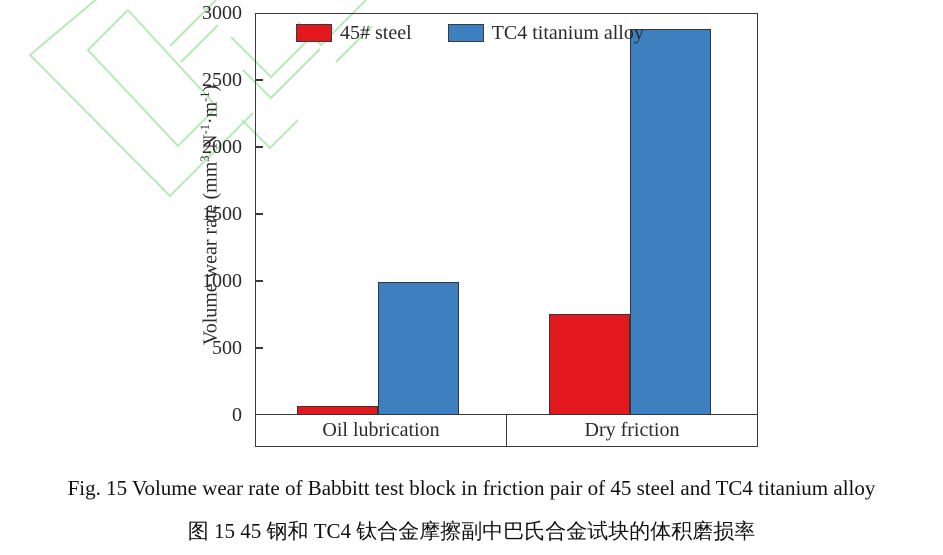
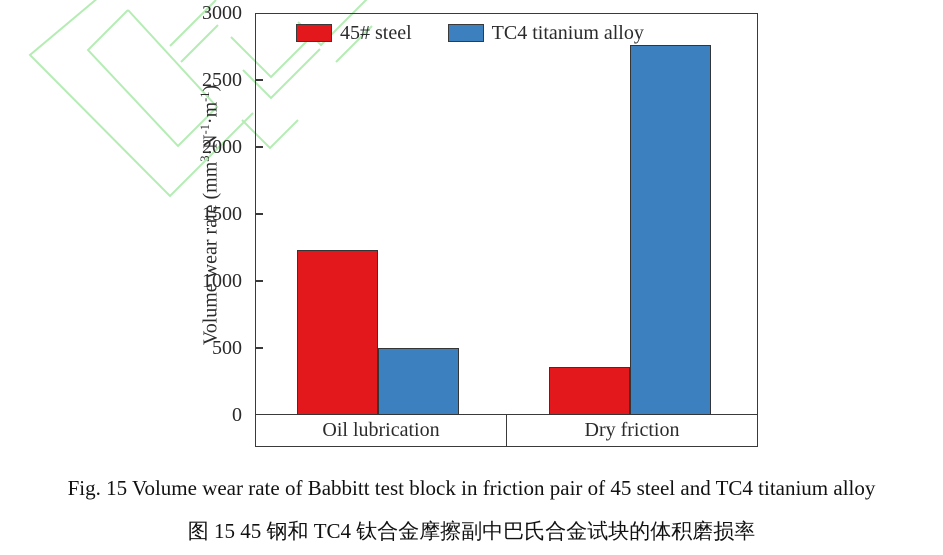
45# steel/Oil lubrication: 60 -> 1230
TC4 titanium alloy/Oil lubrication: 990 -> 500
45# steel/Dry friction: 750 -> 360
TC4 titanium alloy/Dry friction: 2880 -> 2760
